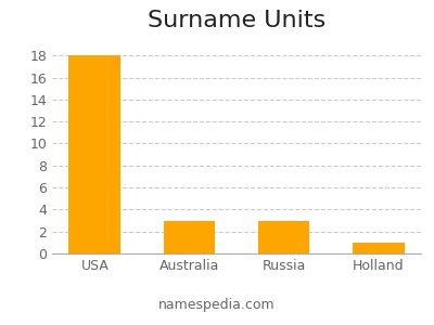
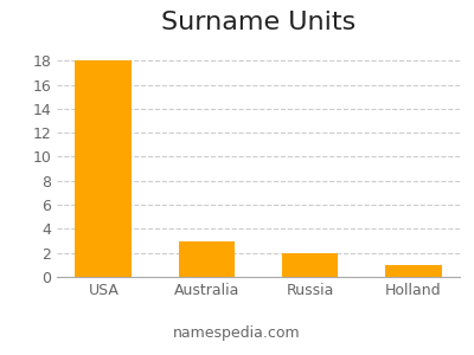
Russia: 3 -> 2
